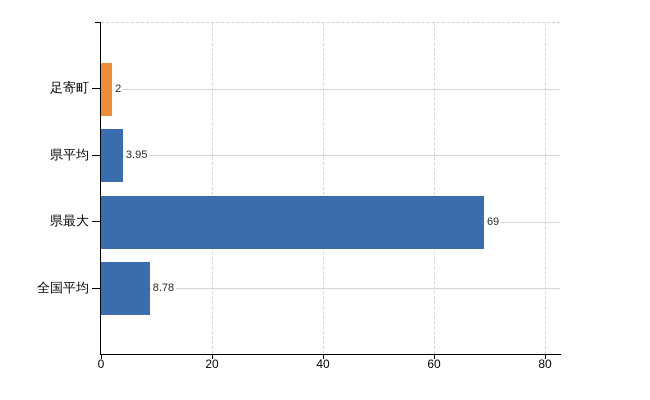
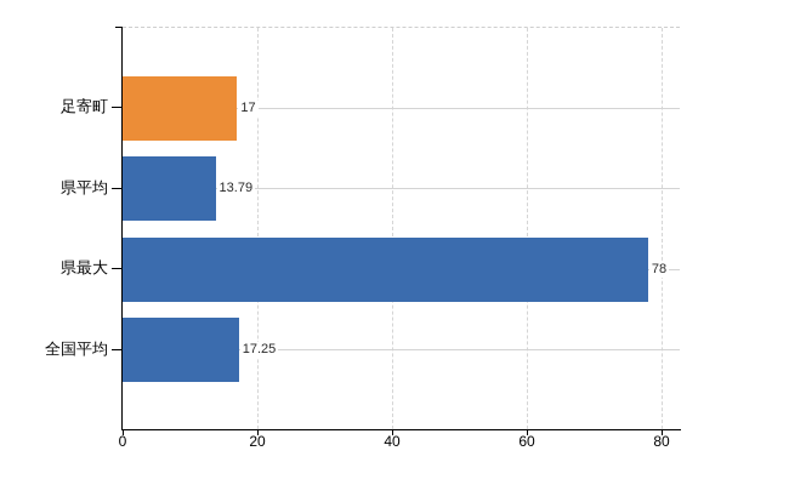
足寄町: 2 -> 17
県平均: 3.95 -> 13.79
県最大: 69 -> 78
全国平均: 8.78 -> 17.25
